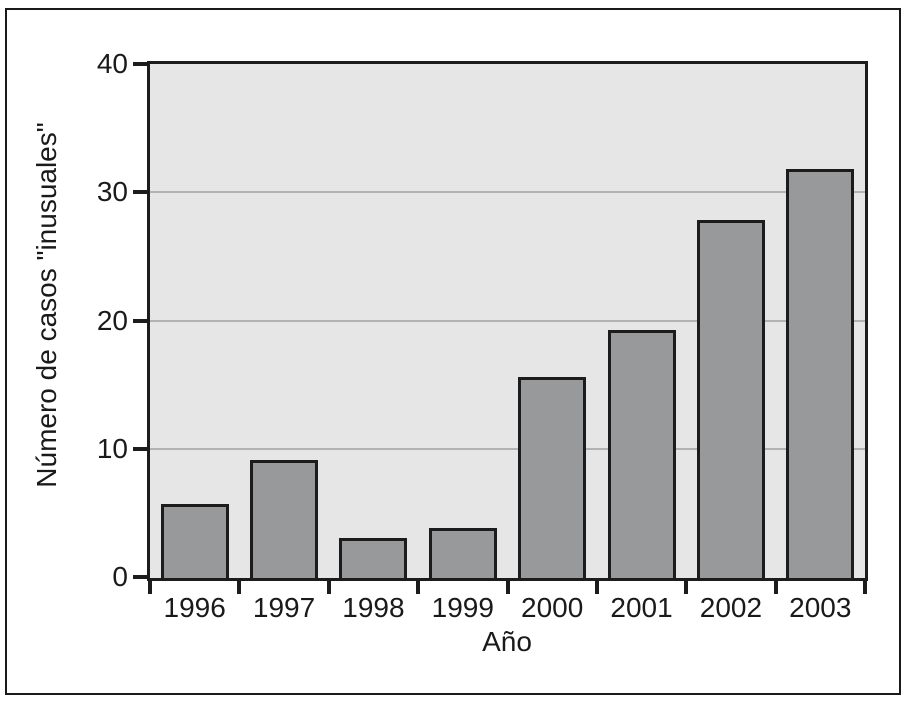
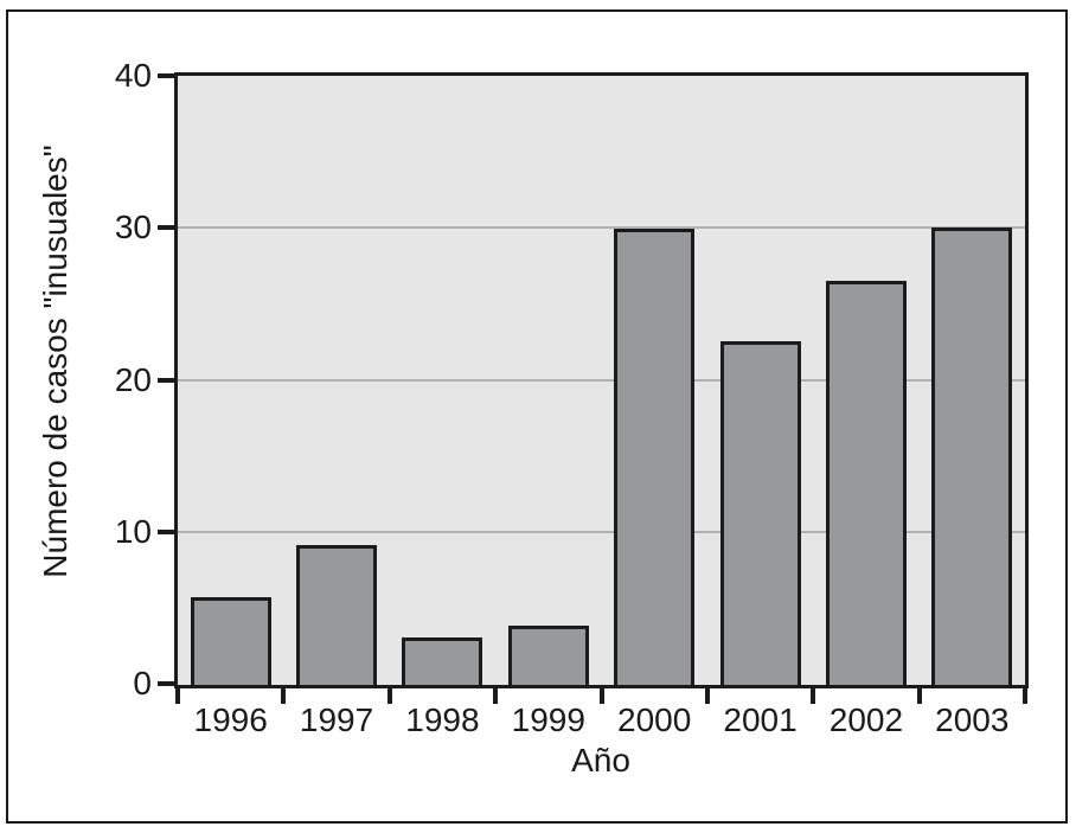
2000: 15.7 -> 30.0
2001: 19.3 -> 22.6
2002: 27.9 -> 26.6
2003: 31.9 -> 30.1
